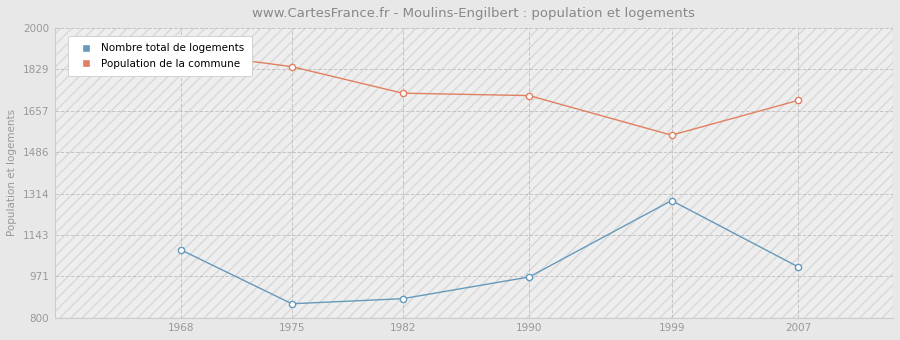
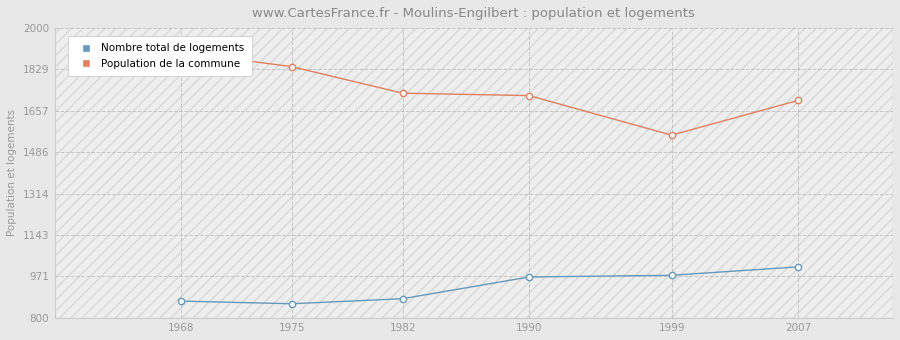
Nombre total de logements/1968: 1080 -> 868
Nombre total de logements/1999: 1285 -> 975
